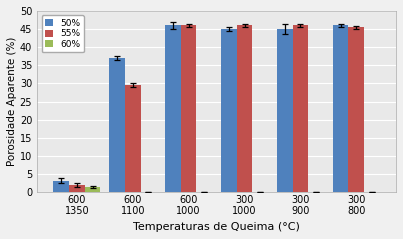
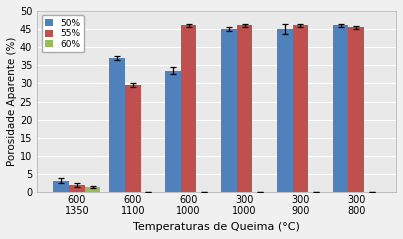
50%/600 1000: 46.0 -> 33.5
